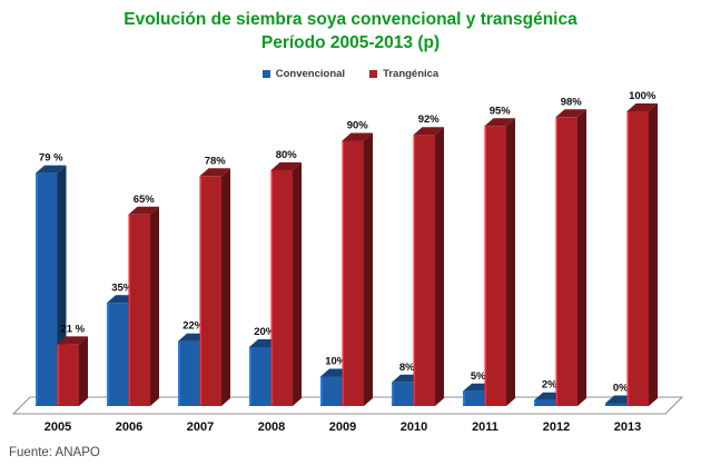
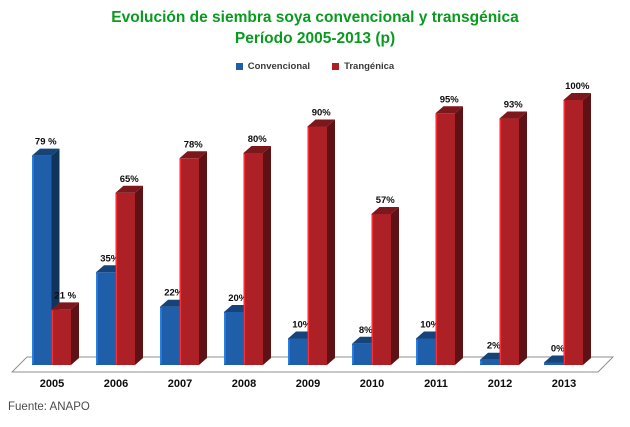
Trangénica/2010: 92% -> 57%
Convencional/2011: 5% -> 10%
Trangénica/2012: 98% -> 93%
